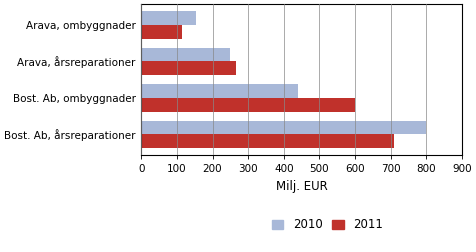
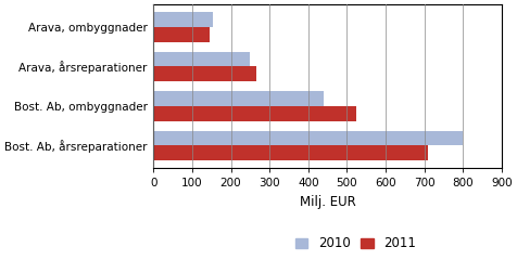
2011/Arava, ombyggnader: 115 -> 145
2011/Bost. Ab, ombyggnader: 600 -> 525
